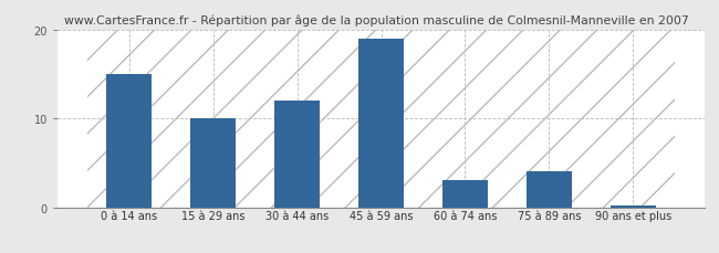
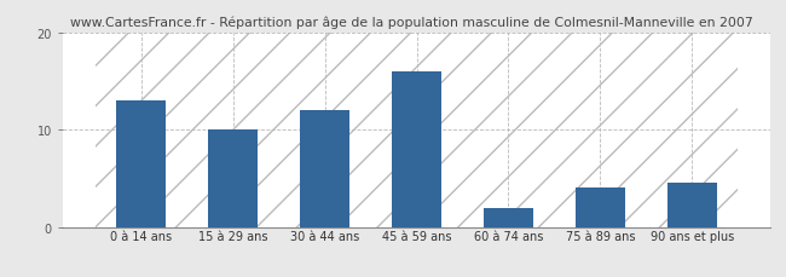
0 à 14 ans: 15.0 -> 13.0
45 à 59 ans: 19.0 -> 16.0
60 à 74 ans: 3.0 -> 2.0
90 ans et plus: 0.2 -> 4.6
